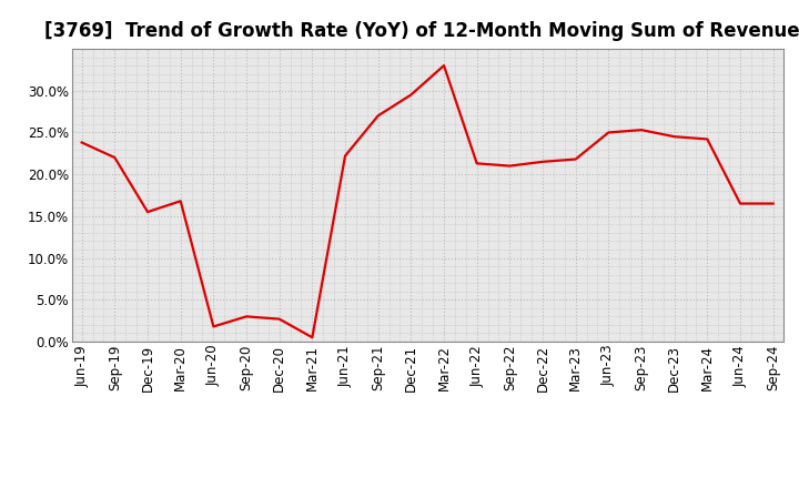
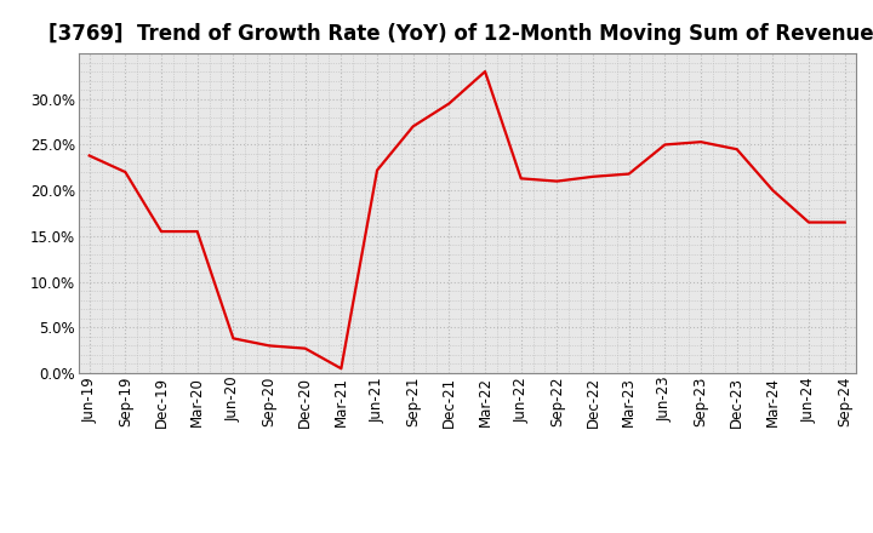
Mar-20: 16.8% -> 15.5%
Jun-20: 1.8% -> 3.8%
Mar-24: 24.2% -> 20.0%
